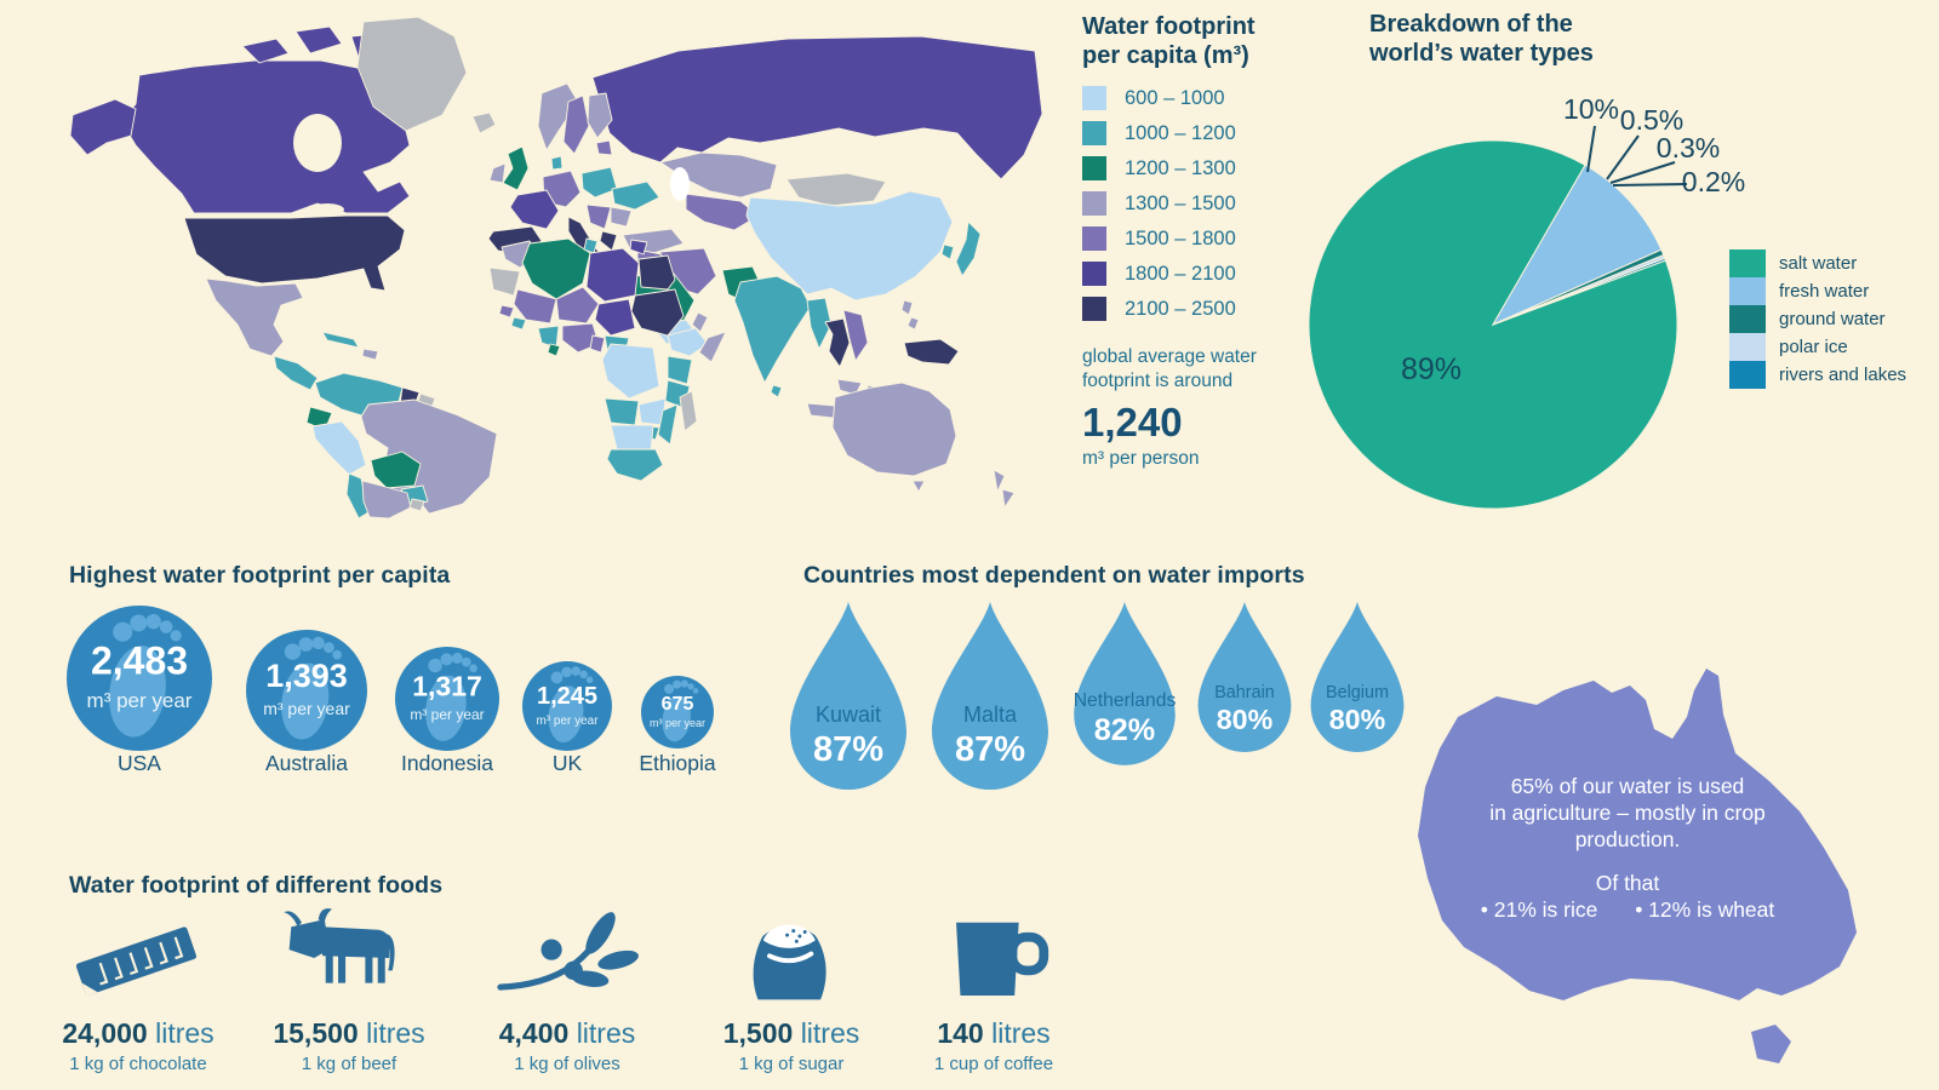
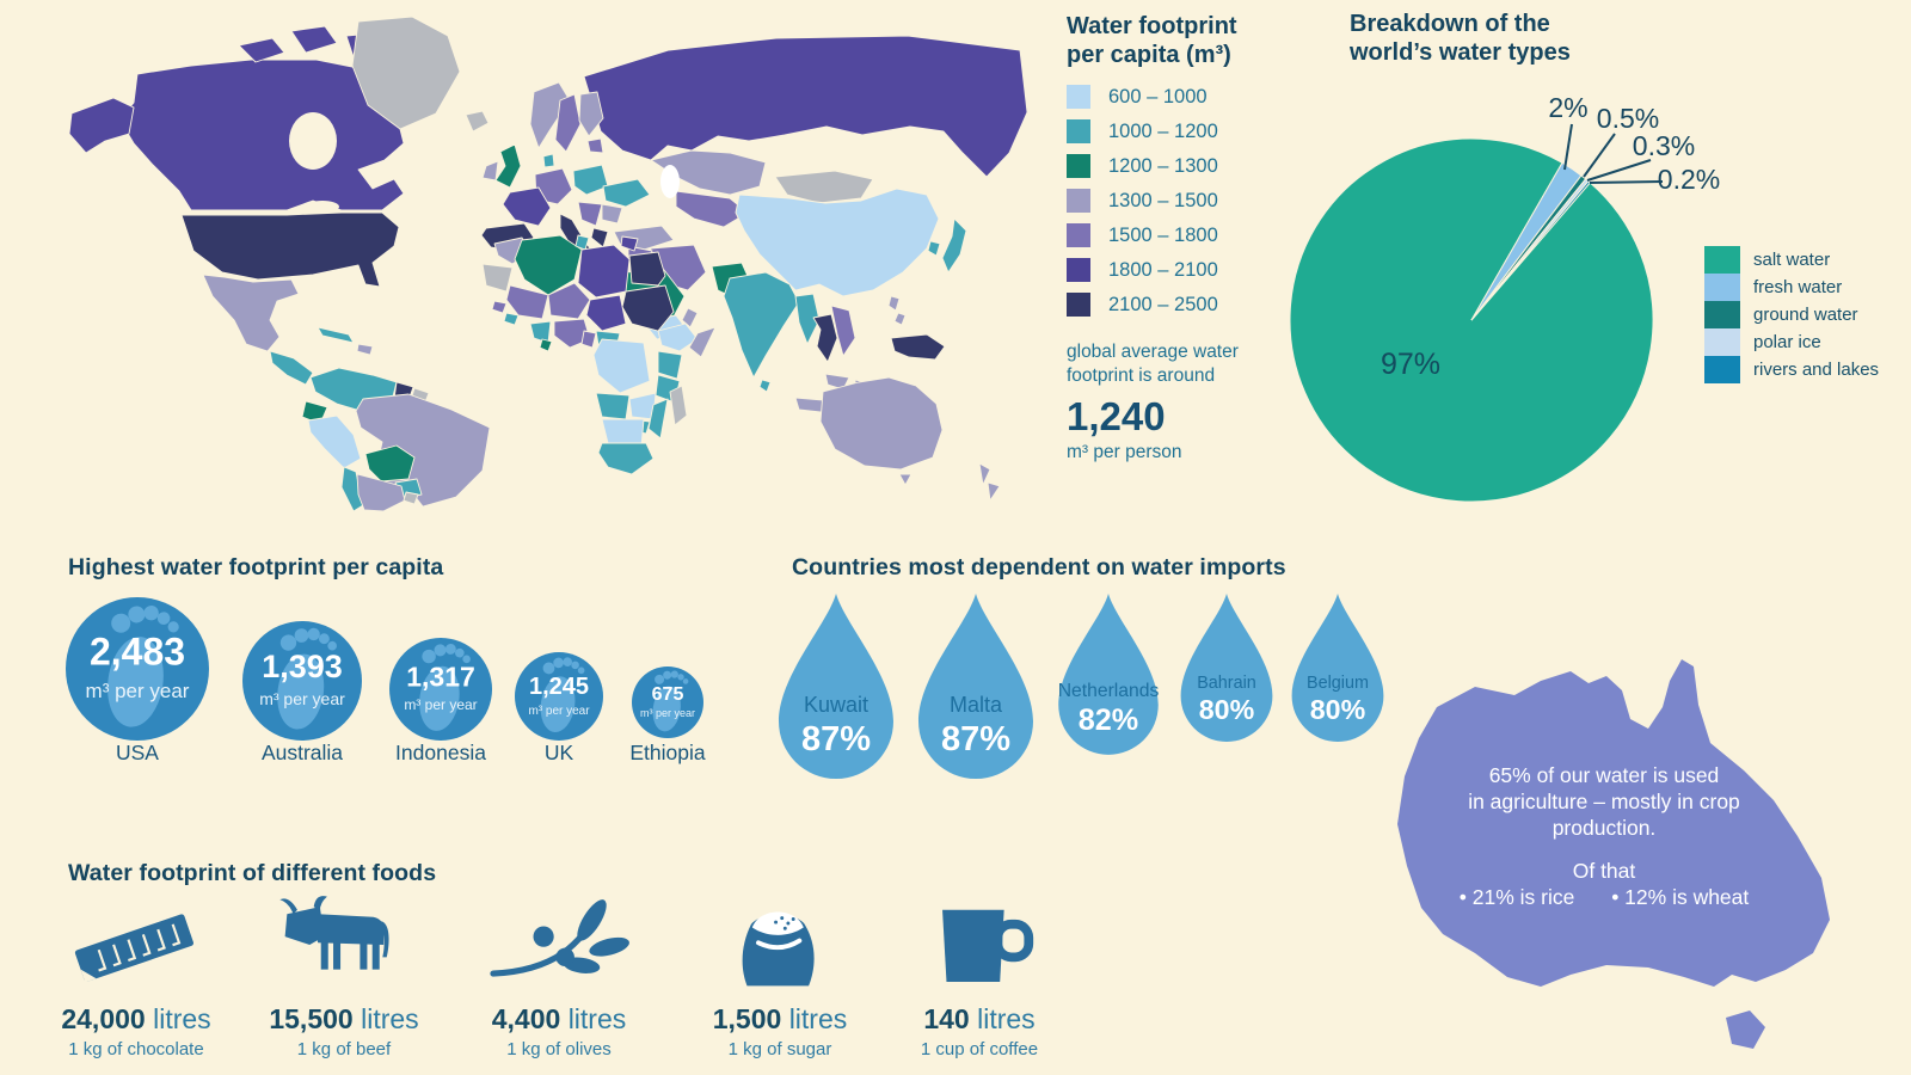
Breakdown of the world’s water types/salt water: 89% -> 97%
Breakdown of the world’s water types/fresh water: 10% -> 2%
